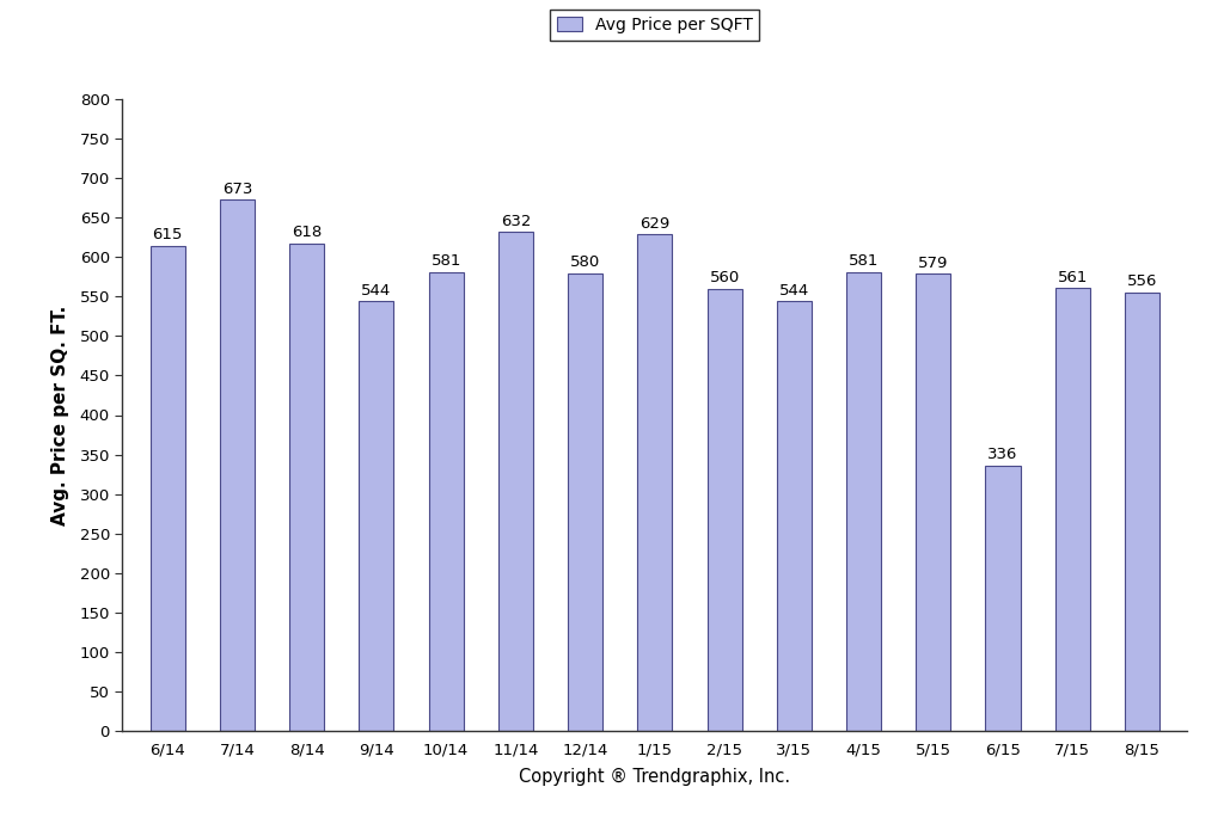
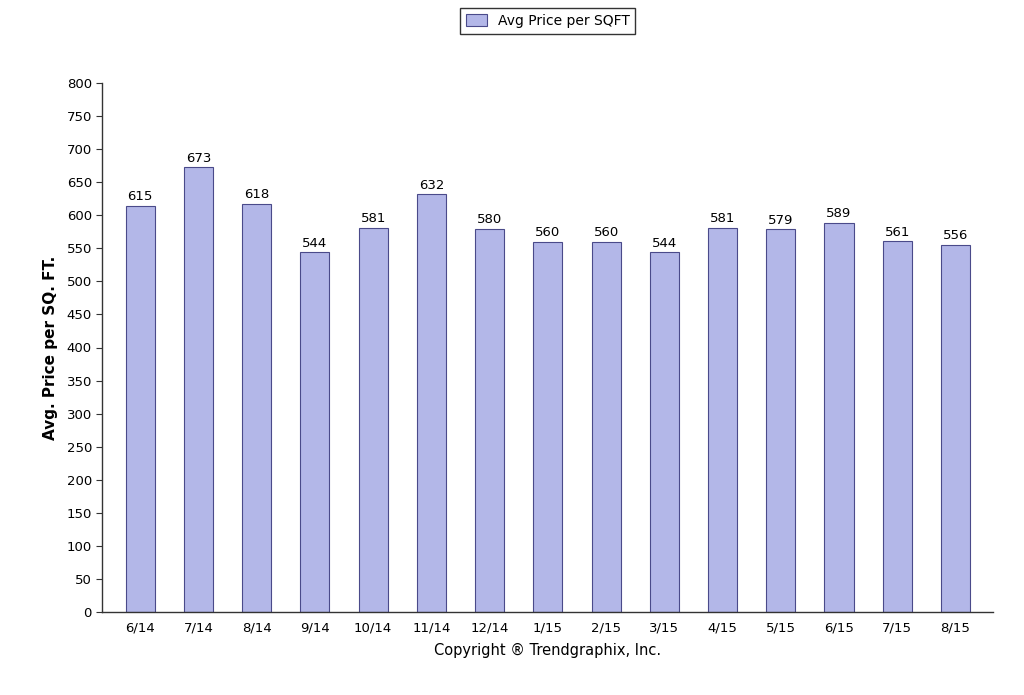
1/15: 629 -> 560
6/15: 336 -> 589
